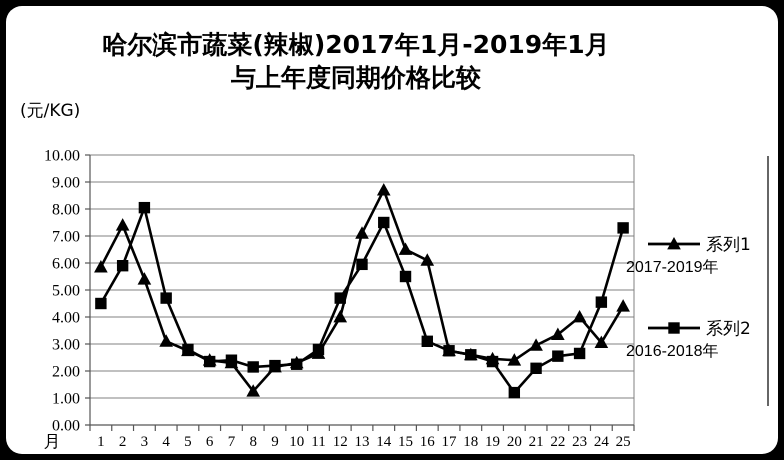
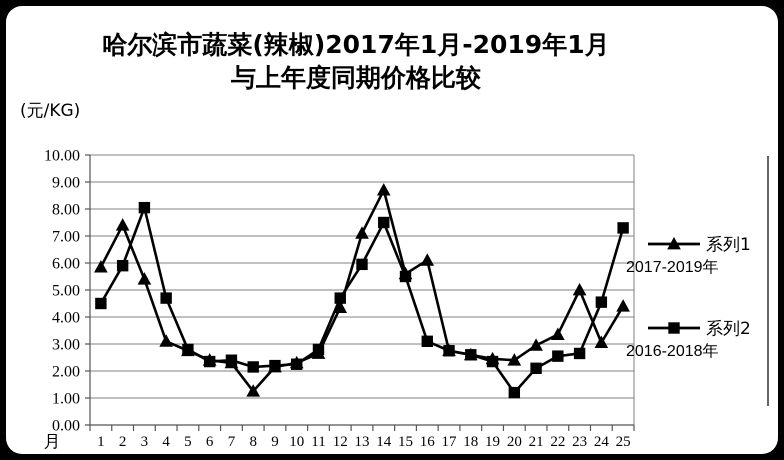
系列1/12: 4.0 -> 4.3
系列1/15: 6.5 -> 5.6
系列1/23: 4.0 -> 5.0
